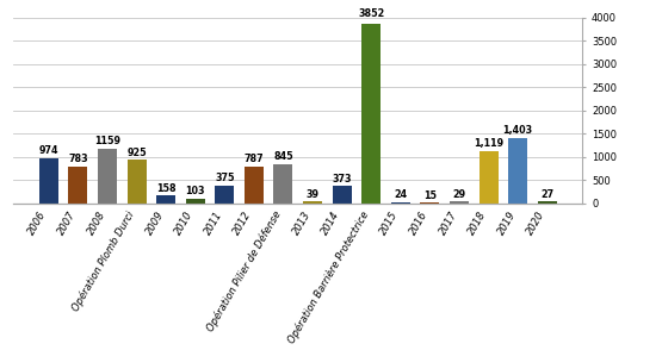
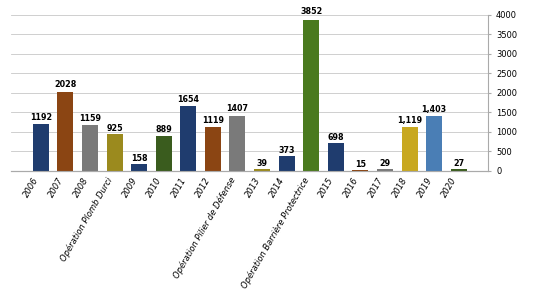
2006: 974 -> 1192
2007: 783 -> 2028
2010: 103 -> 889
2011: 375 -> 1654
2012: 787 -> 1119
Opération Pilier de Défense: 845 -> 1407
2015: 24 -> 698
